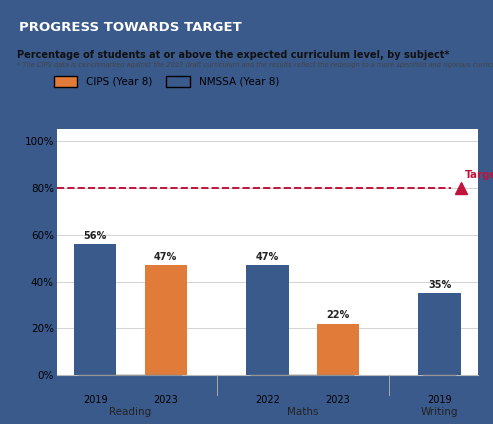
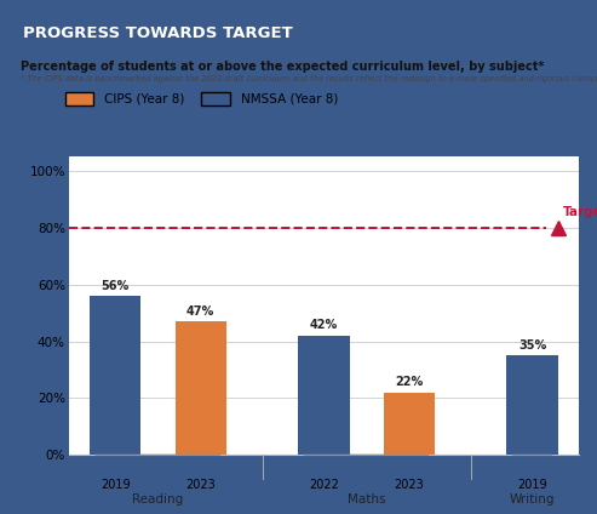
2022: 47% -> 42%
